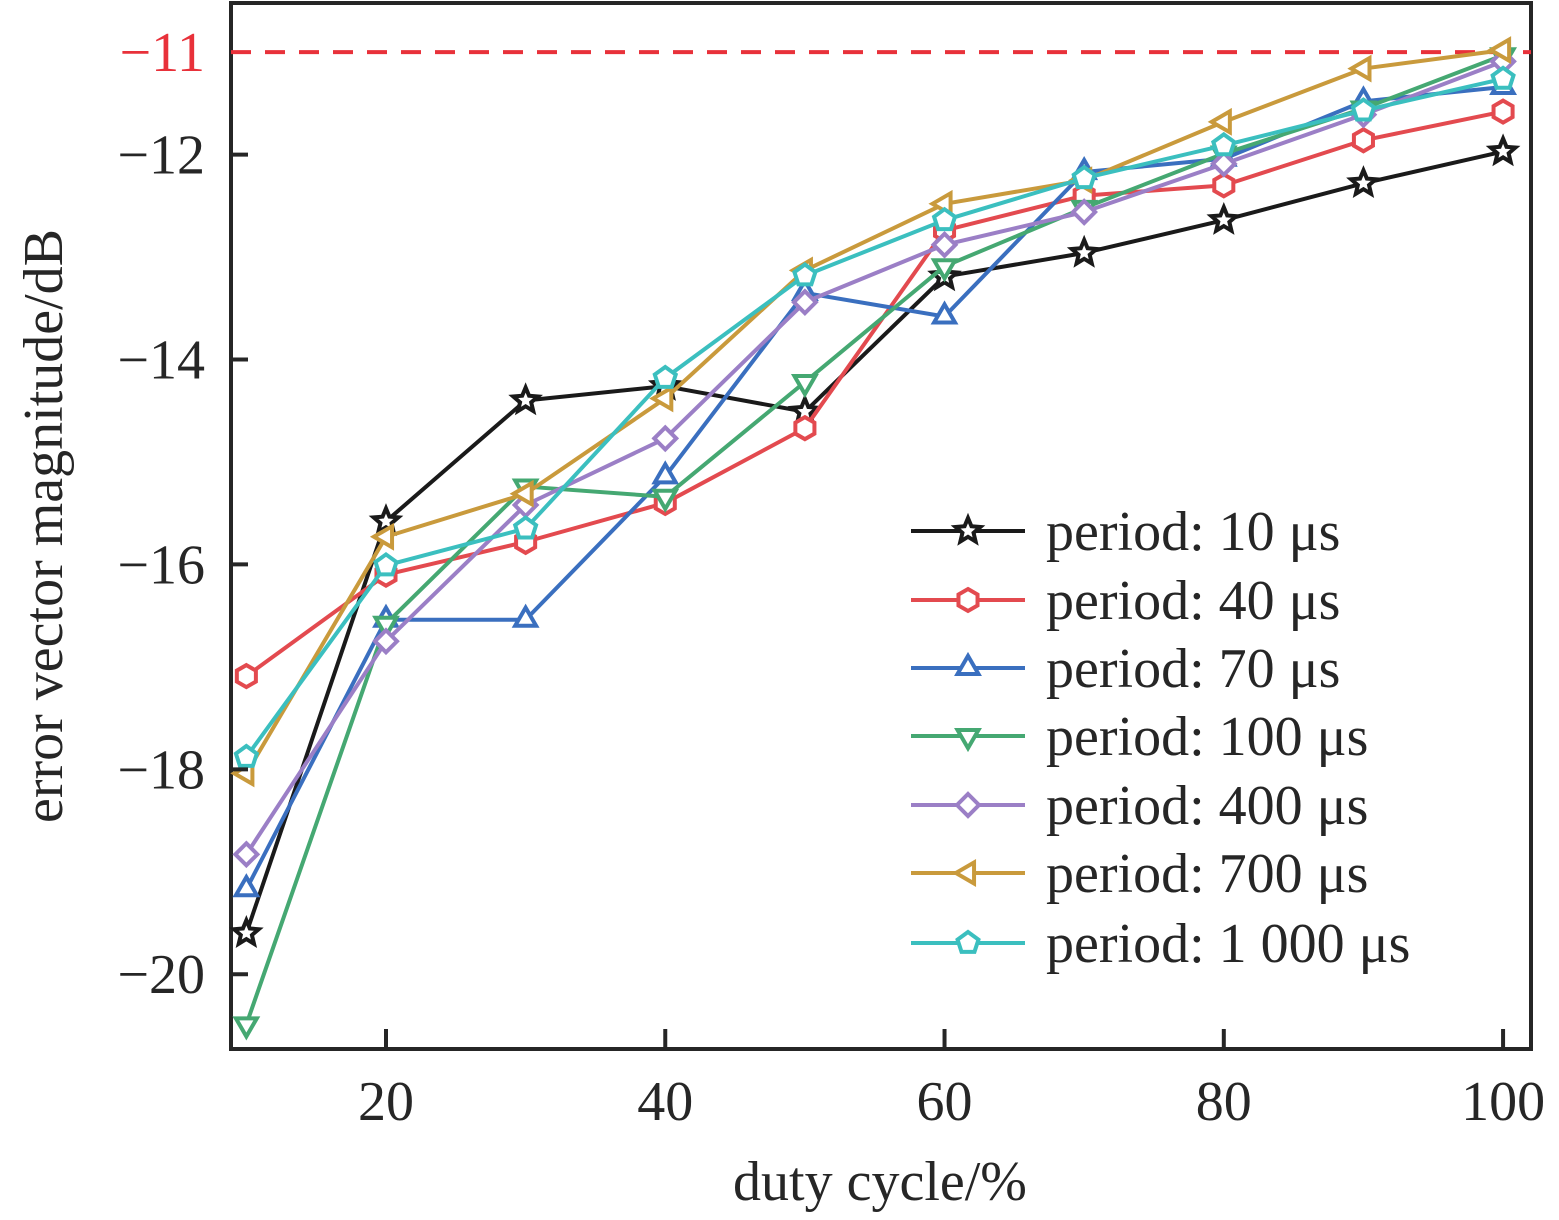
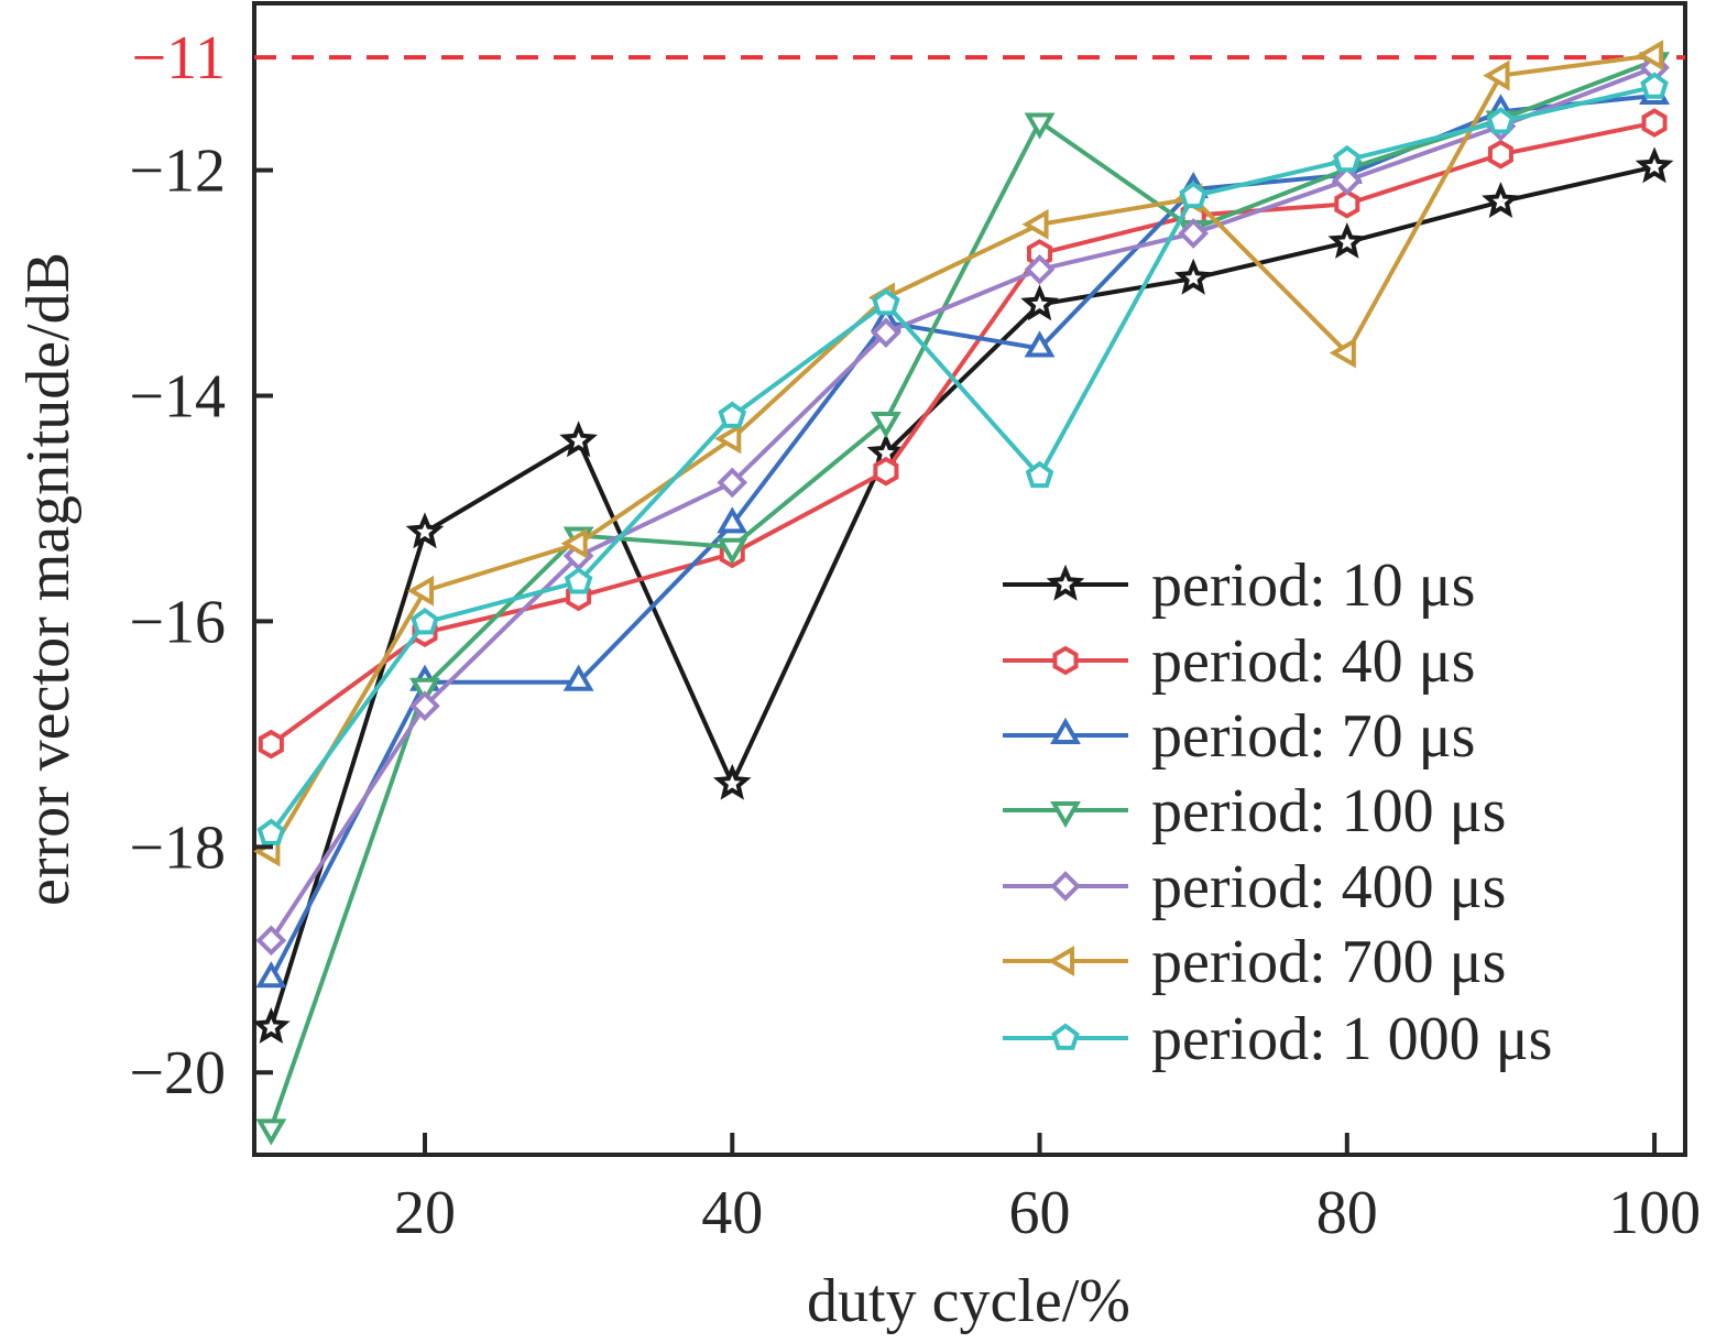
period: 10 μs/20: -15.58 -> -15.21
period: 10 μs/40: -14.26 -> -17.44
period: 100 μs/60: -13.09 -> -11.57
period: 1 000 μs/60: -12.64 -> -14.71
period: 700 μs/80: -11.68 -> -13.62
